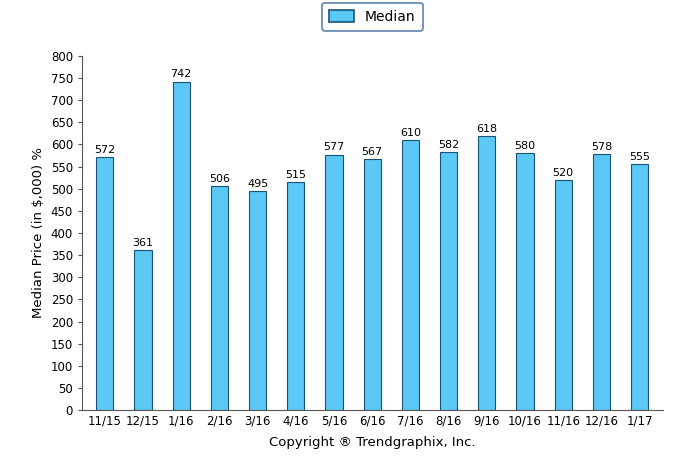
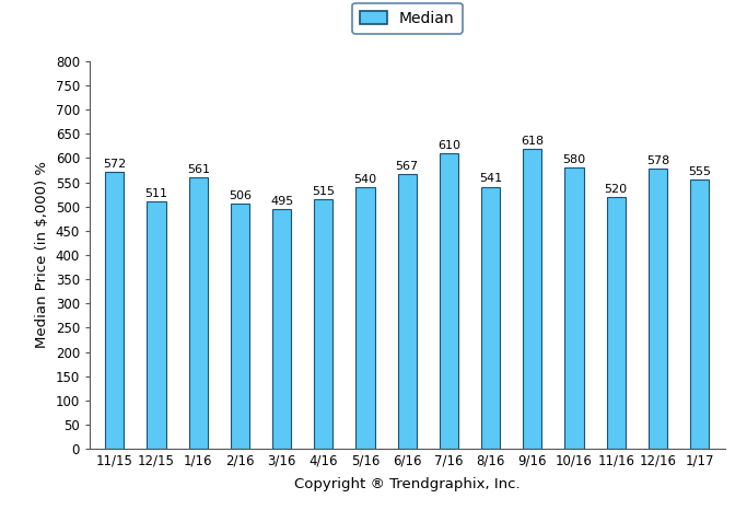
12/15: 361 -> 511
1/16: 742 -> 561
5/16: 577 -> 540
8/16: 582 -> 541
